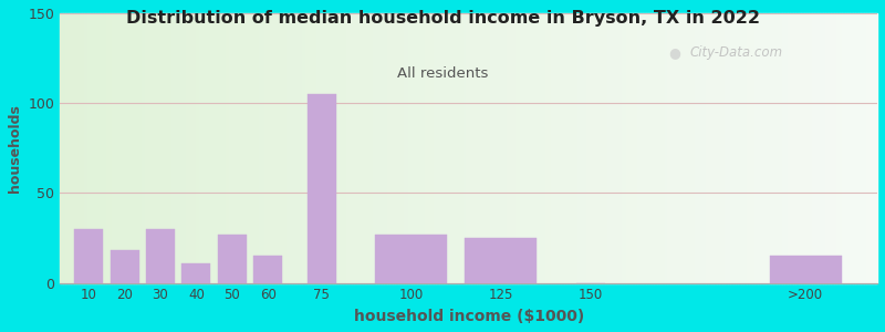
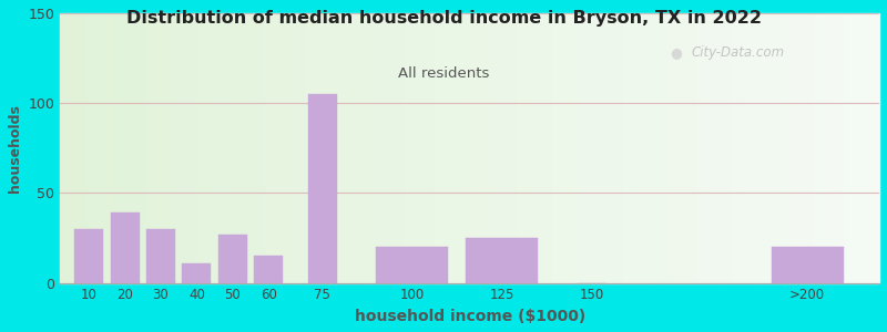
20: 18 -> 39
100: 27 -> 20
>200: 15 -> 20
